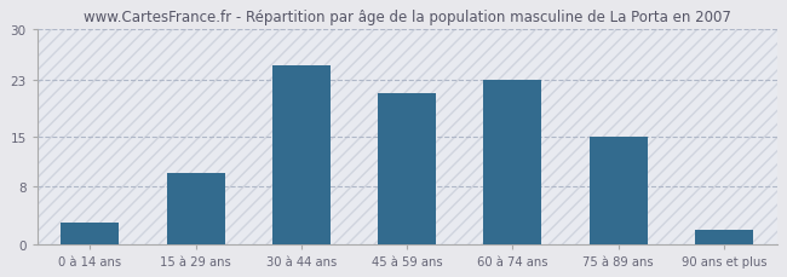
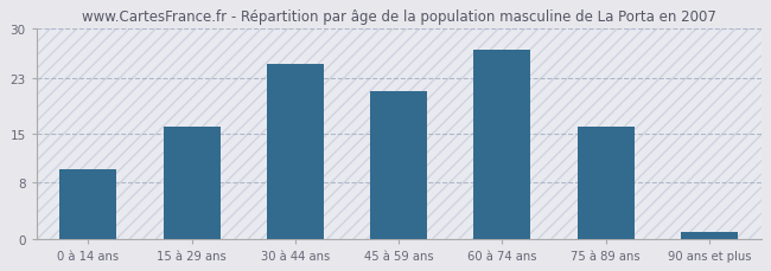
0 à 14 ans: 3 -> 10
15 à 29 ans: 10 -> 16
60 à 74 ans: 23 -> 27
75 à 89 ans: 15 -> 16
90 ans et plus: 2 -> 1
